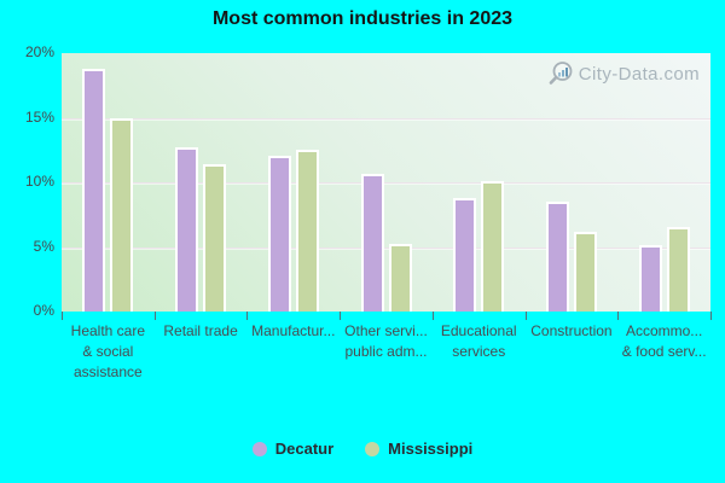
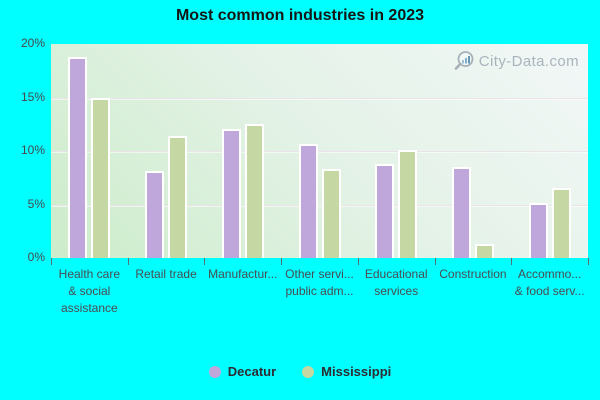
Decatur/Retail trade: 12.7% -> 8.1%
Mississippi/Other servi... public adm...: 5.2% -> 8.3%
Mississippi/Construction: 6.2% -> 1.3%
